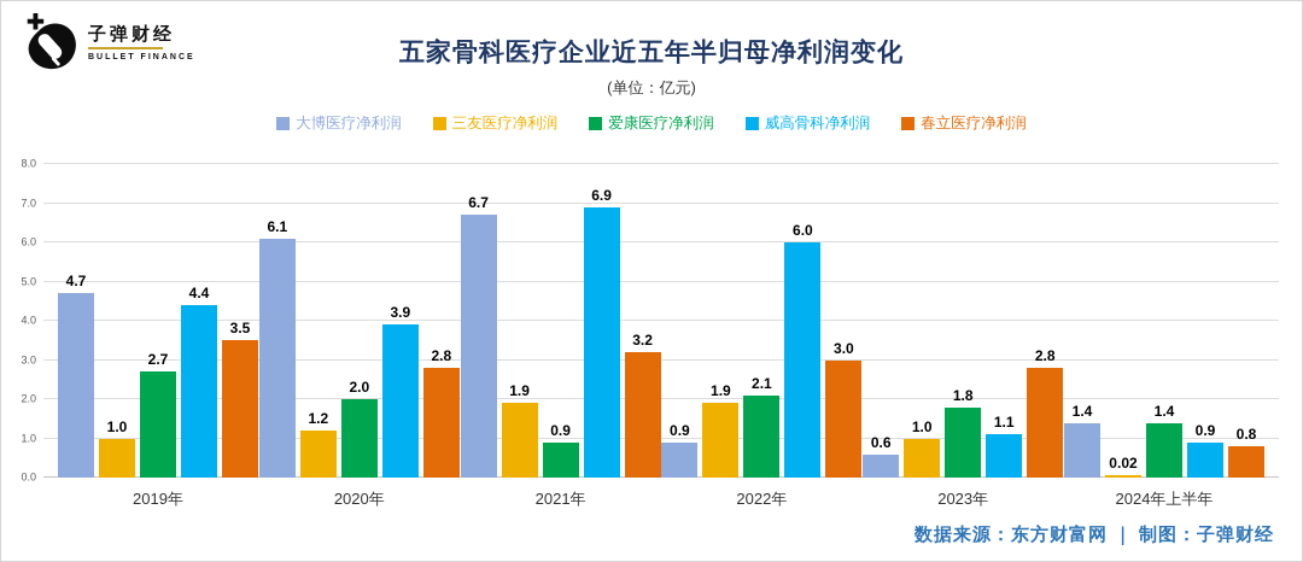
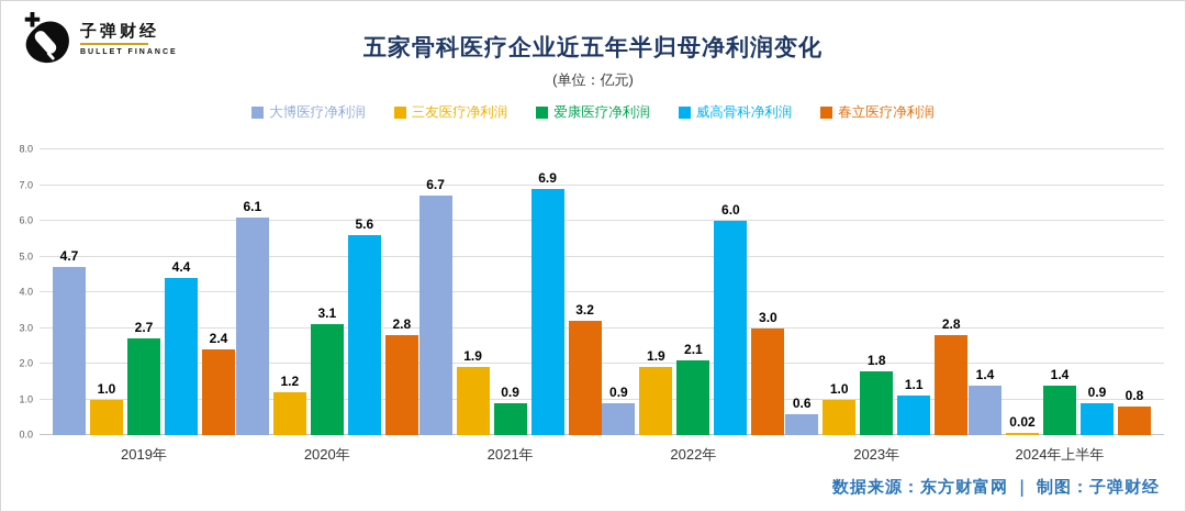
春立医疗净利润/2019年: 3.5 -> 2.4
爱康医疗净利润/2020年: 2.0 -> 3.1
威高骨科净利润/2020年: 3.9 -> 5.6
